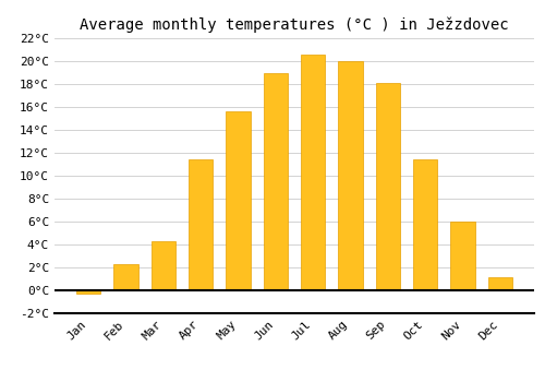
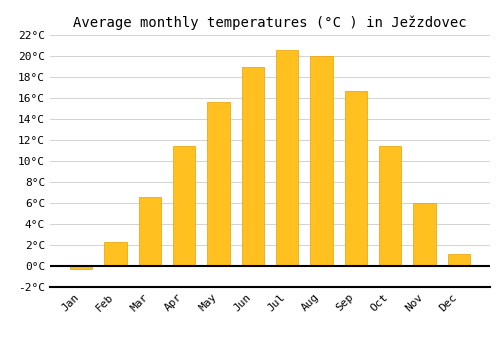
Mar: 4.3°C -> 6.6°C
Sep: 18.1°C -> 16.7°C
